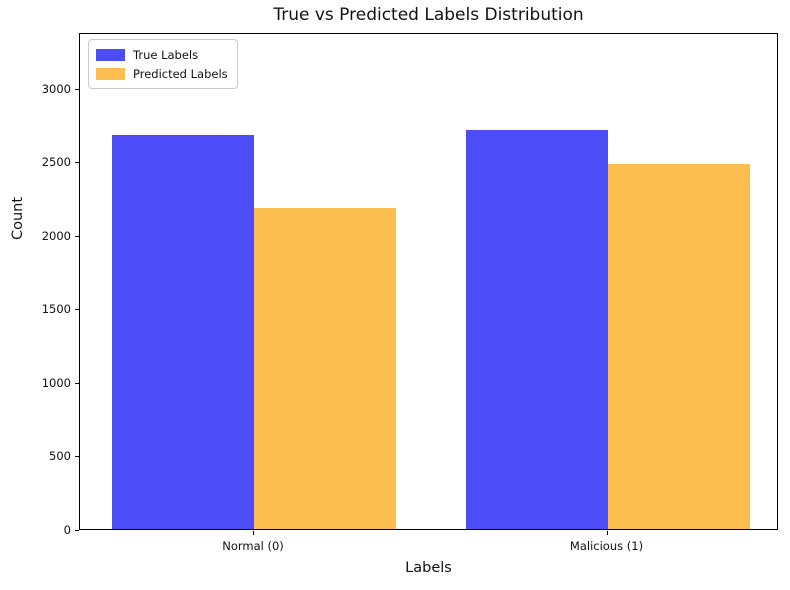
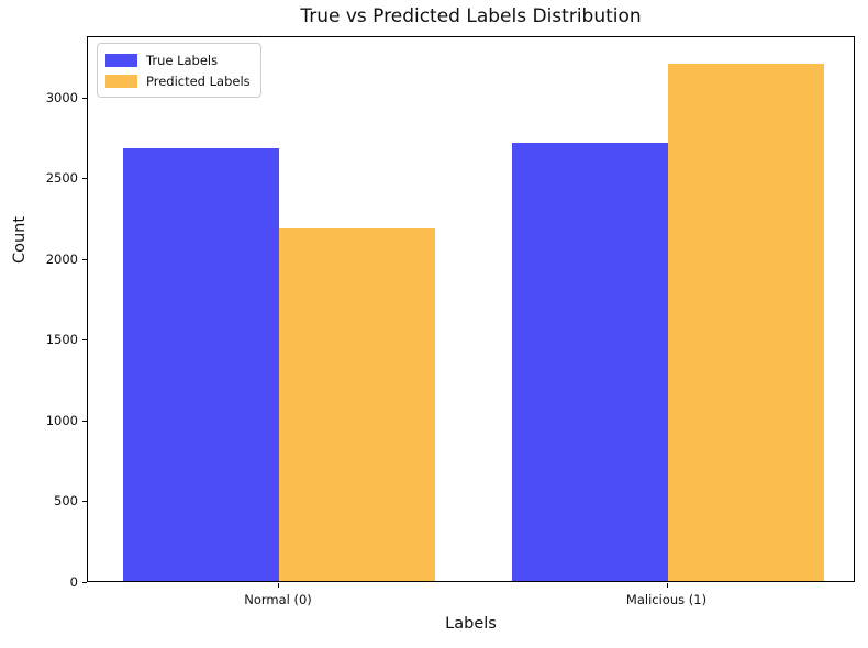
Predicted Labels/Malicious (1): 2480 -> 3200
